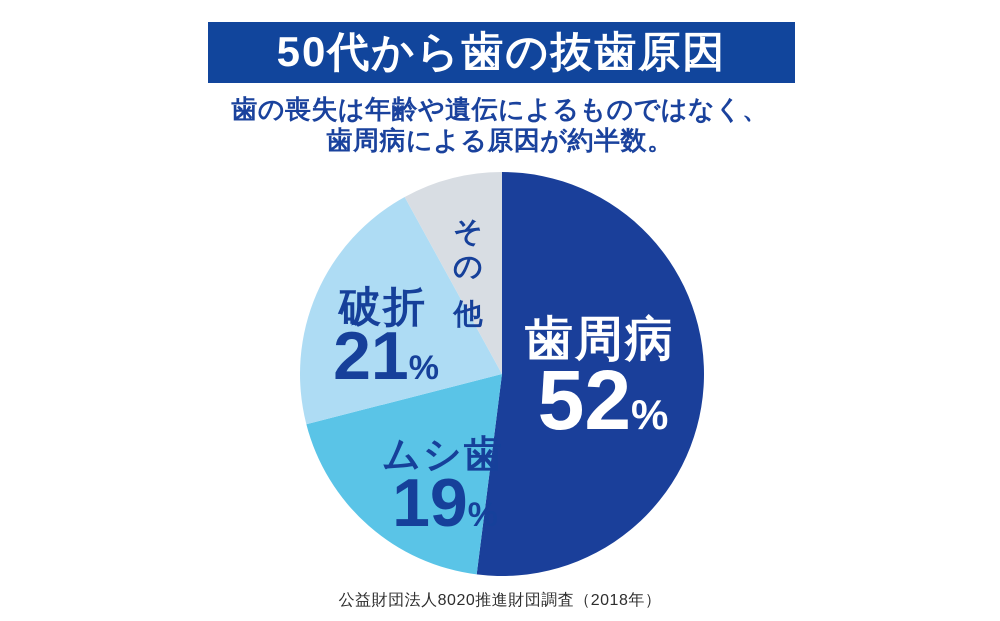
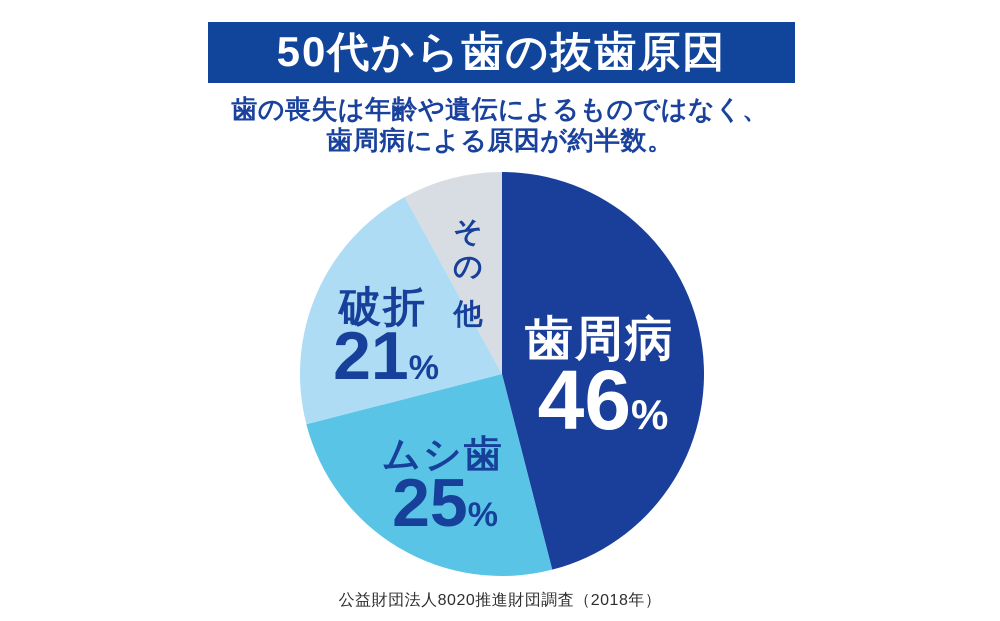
歯周病: 52 -> 46
ムシ歯: 19 -> 25
